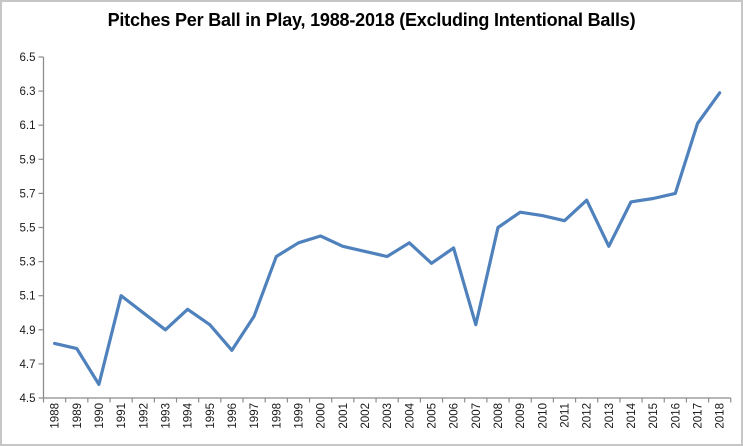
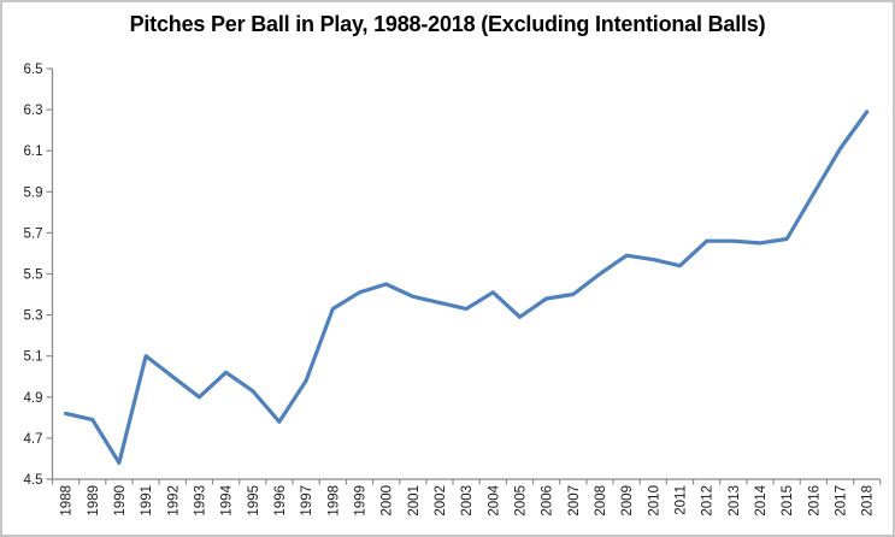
2007: 4.93 -> 5.40
2013: 5.39 -> 5.66
2016: 5.70 -> 5.89
